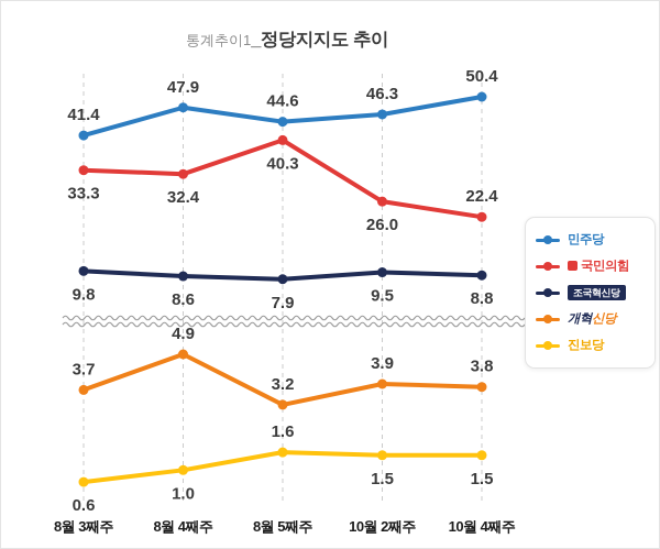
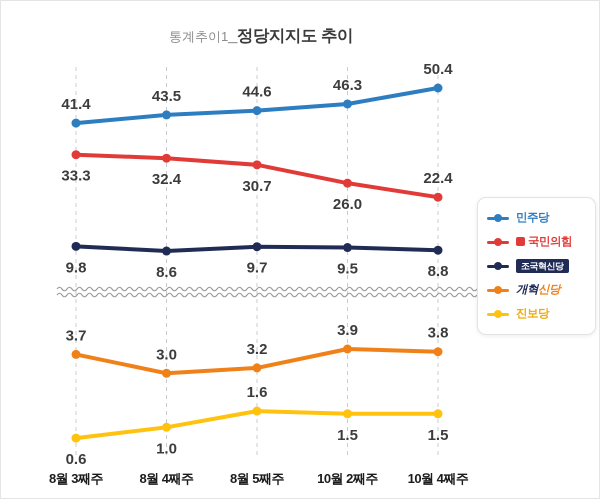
민주당/8월 4째주: 47.9 -> 43.5
개혁신당/8월 4째주: 4.9 -> 3.0
국민의힘/8월 5째주: 40.3 -> 30.7
조국혁신당/8월 5째주: 7.9 -> 9.7
